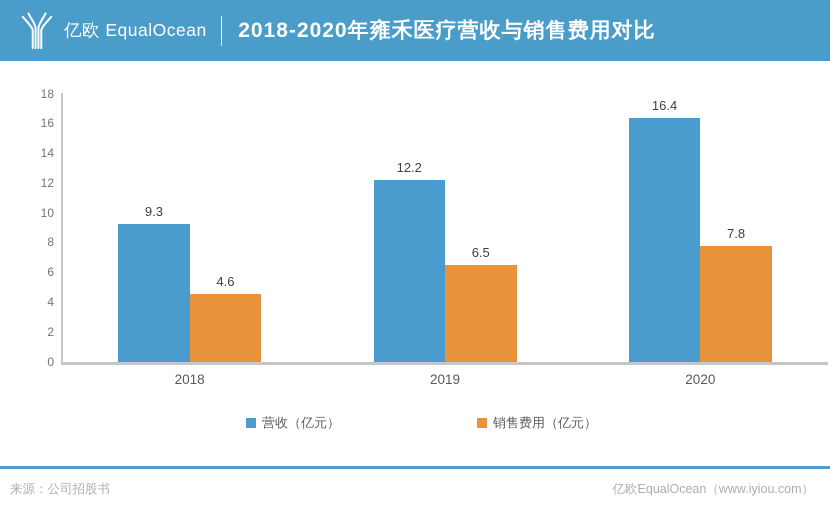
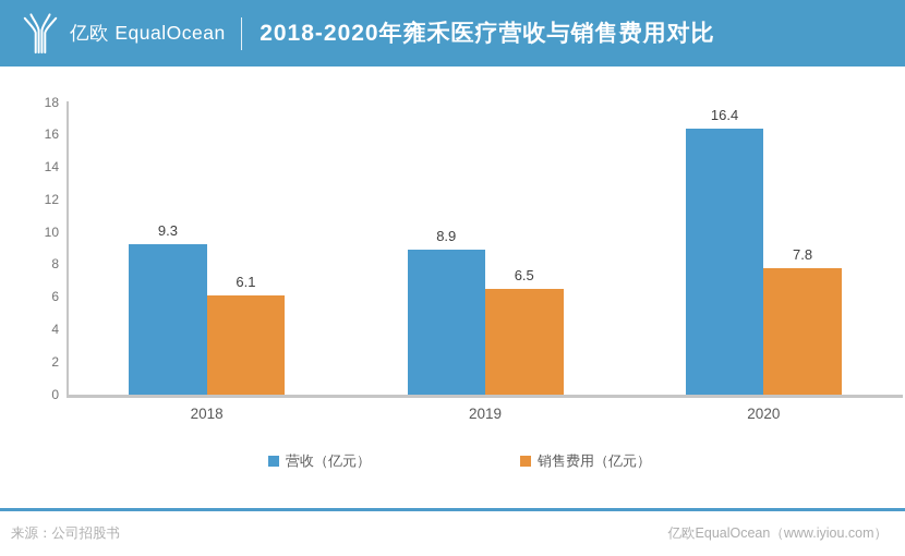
销售费用（亿元）/2018: 4.6 -> 6.1
营收（亿元）/2019: 12.2 -> 8.9
